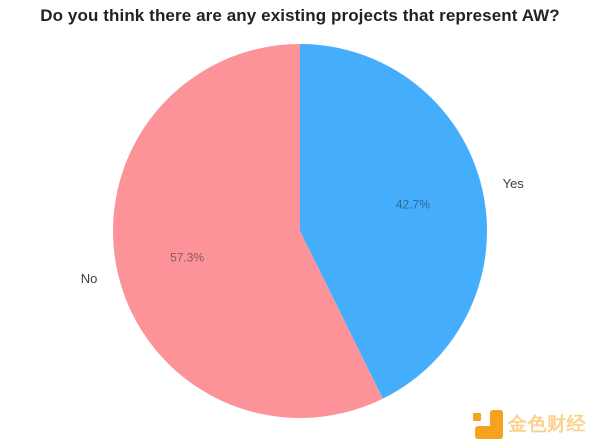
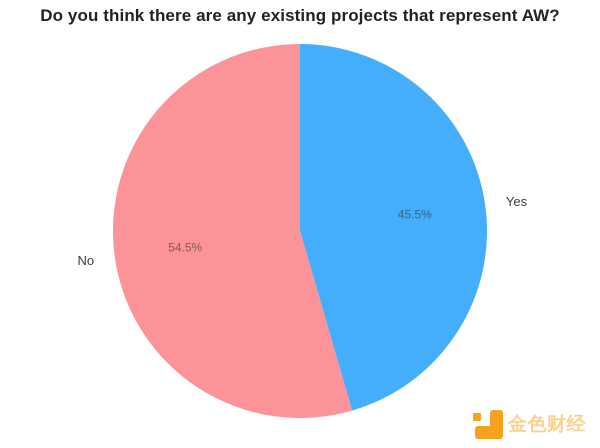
Yes: 42.7% -> 45.5%
No: 57.3% -> 54.5%
